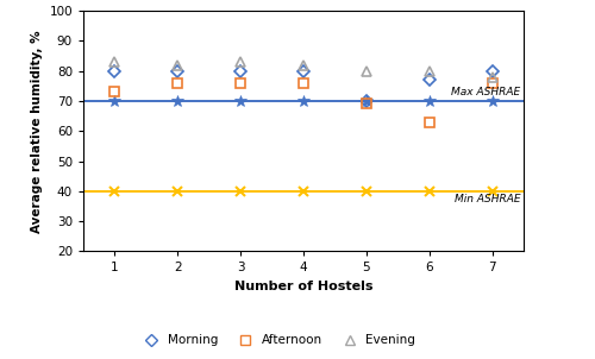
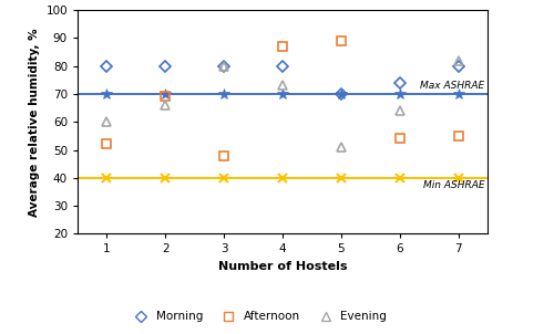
Afternoon/1: 73 -> 52
Evening/1: 83 -> 60
Afternoon/2: 76 -> 69
Evening/2: 82 -> 66
Afternoon/3: 76 -> 48
Evening/3: 83 -> 80
Afternoon/4: 76 -> 87
Evening/4: 82 -> 73
Afternoon/5: 69 -> 89
Evening/5: 80 -> 51
Morning/6: 77 -> 74
Afternoon/6: 63 -> 54
Evening/6: 80 -> 64
Afternoon/7: 76 -> 55
Evening/7: 78 -> 82
